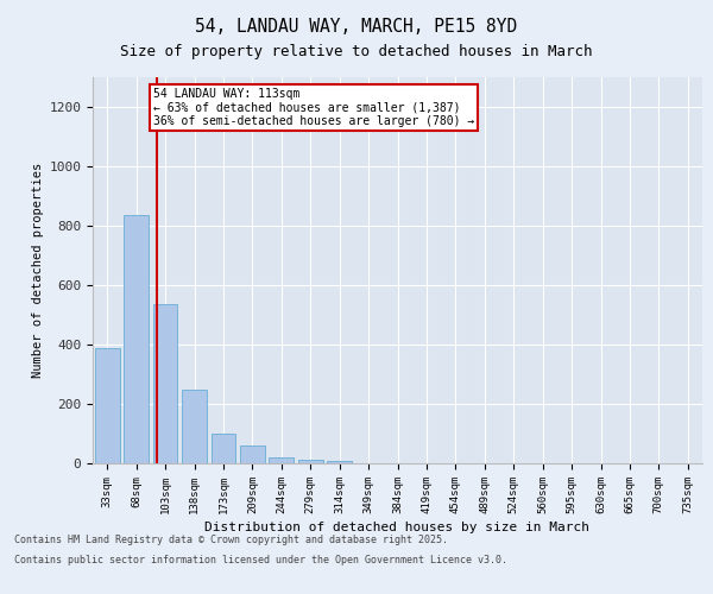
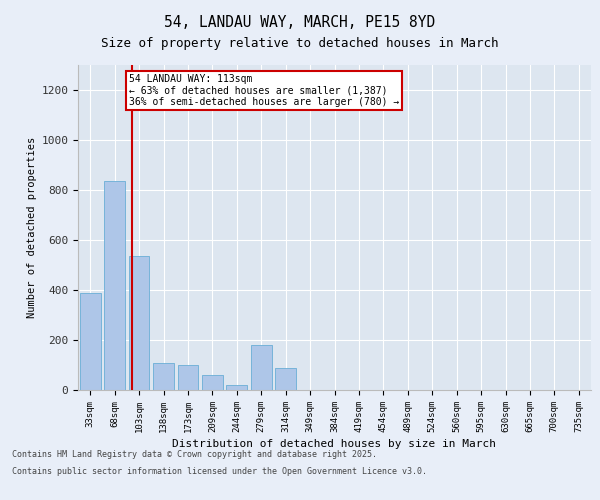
138sqm: 248 -> 110
279sqm: 14 -> 180
314sqm: 8 -> 90
